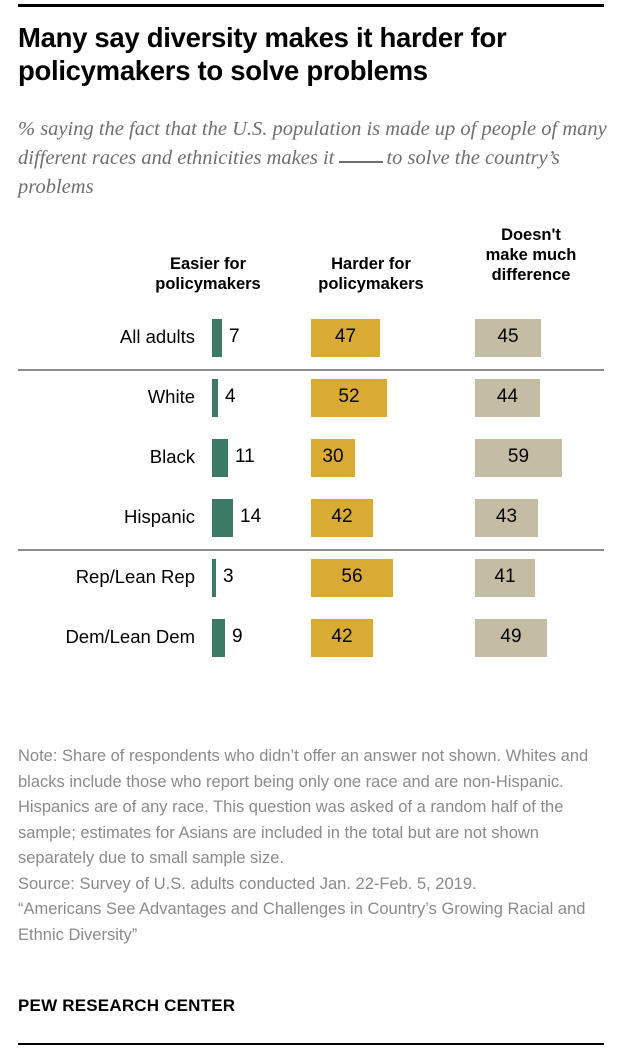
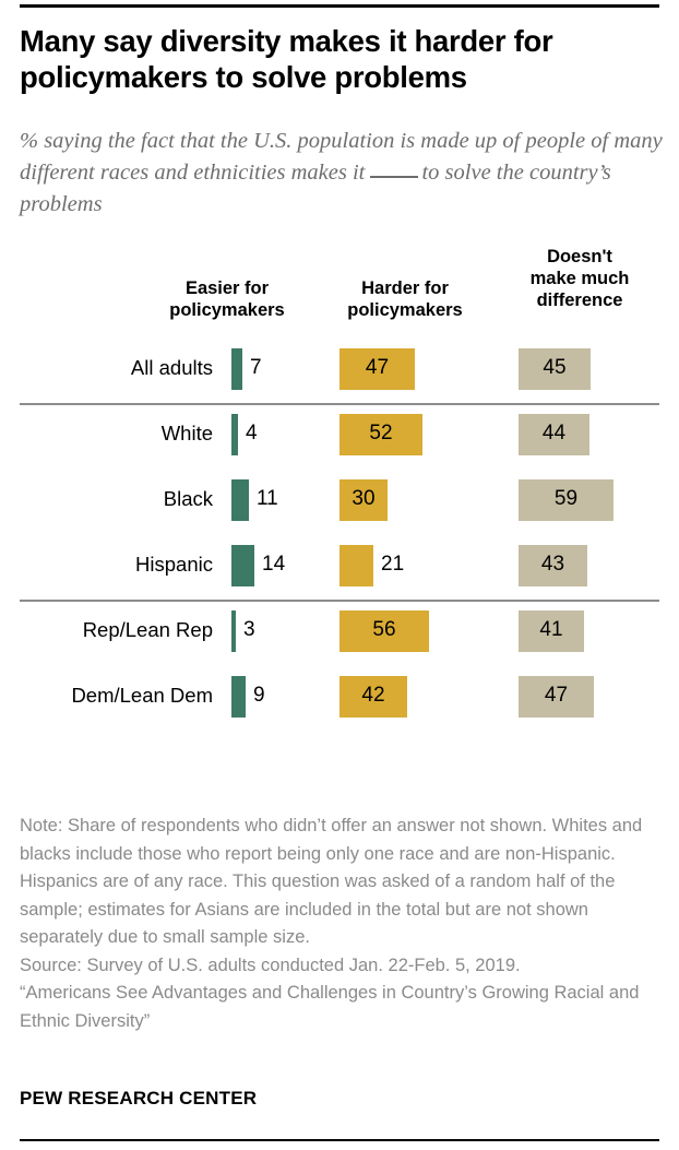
Harder for policymakers/Hispanic: 42 -> 21
Doesn't make much difference/Dem/Lean Dem: 49 -> 47
